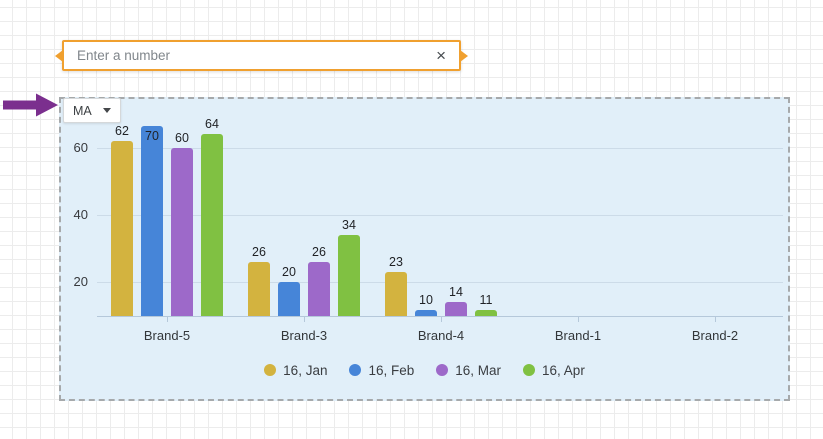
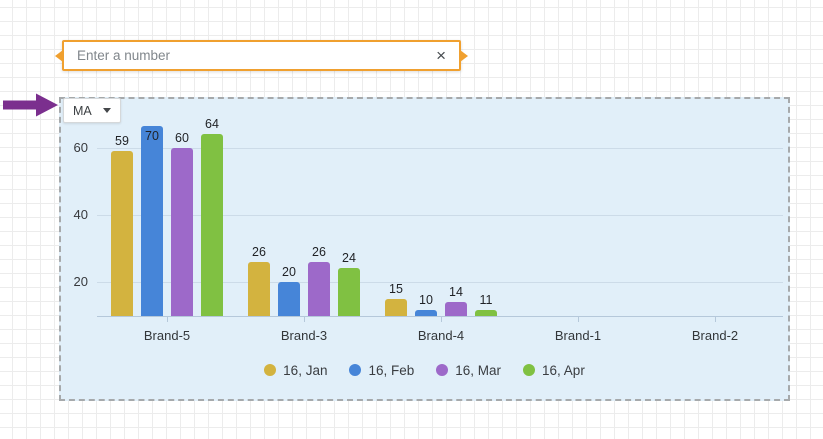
16, Jan/Brand-5: 62 -> 59
16, Apr/Brand-3: 34 -> 24
16, Jan/Brand-4: 23 -> 15
